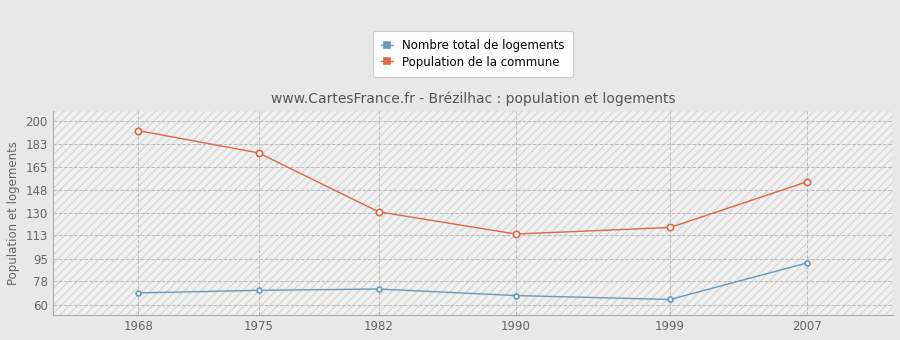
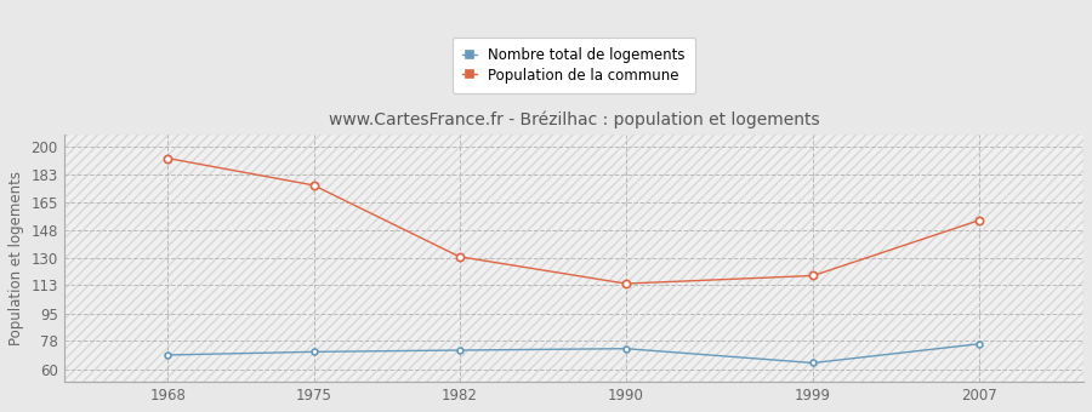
Nombre total de logements/1990: 67 -> 73
Nombre total de logements/2007: 92 -> 76
